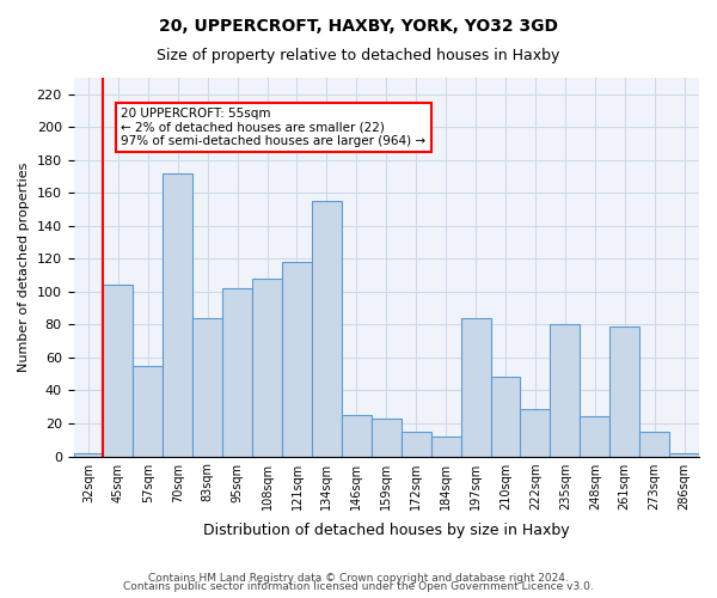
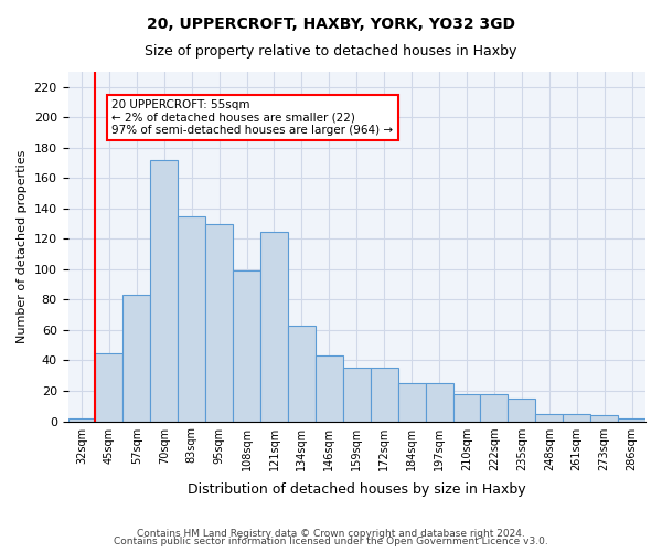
45sqm: 104 -> 45
57sqm: 55 -> 83
83sqm: 84 -> 135
95sqm: 102 -> 130
108sqm: 108 -> 99
121sqm: 118 -> 125
134sqm: 155 -> 63
146sqm: 25 -> 43
159sqm: 23 -> 35
172sqm: 15 -> 35
184sqm: 12 -> 25
197sqm: 84 -> 25
210sqm: 48 -> 18
222sqm: 29 -> 18
235sqm: 80 -> 15
248sqm: 24 -> 5
261sqm: 79 -> 5
273sqm: 15 -> 4
